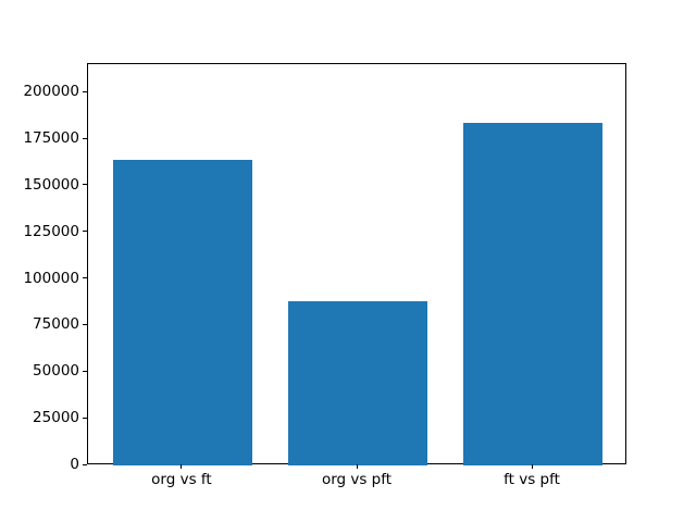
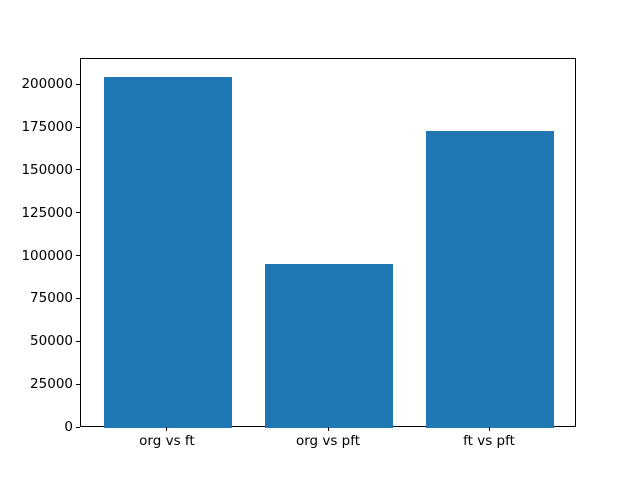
org vs ft: 164000 -> 205000
org vs pft: 88000 -> 96000
ft vs pft: 184000 -> 174000
